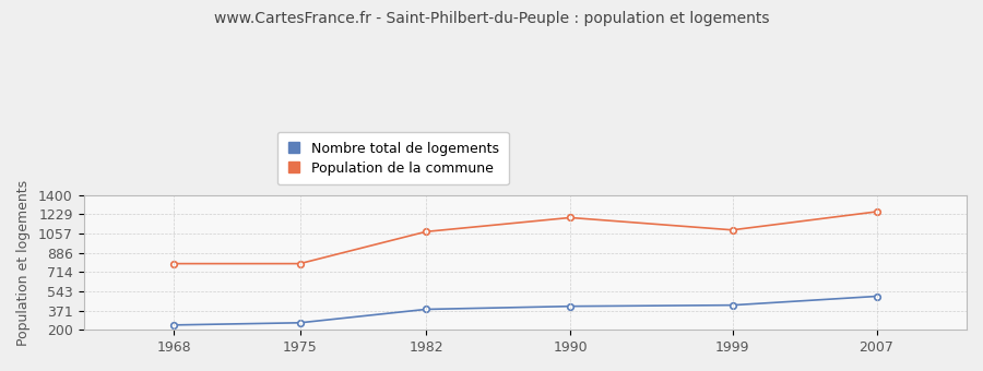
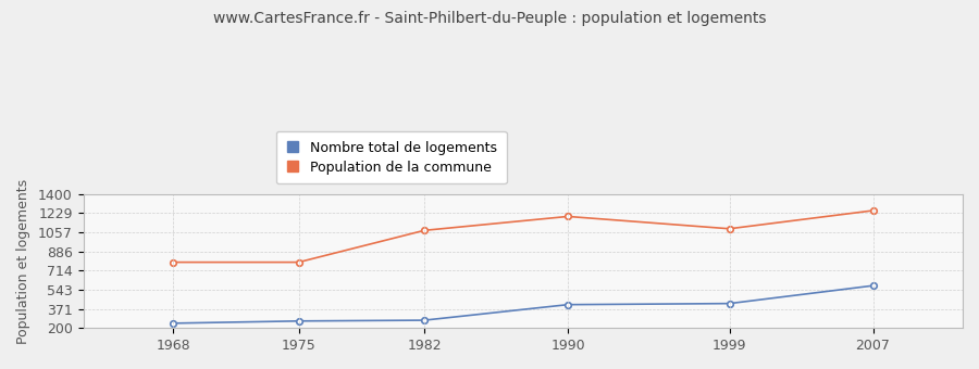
Nombre total de logements/1982: 380 -> 270
Nombre total de logements/2007: 500 -> 580
